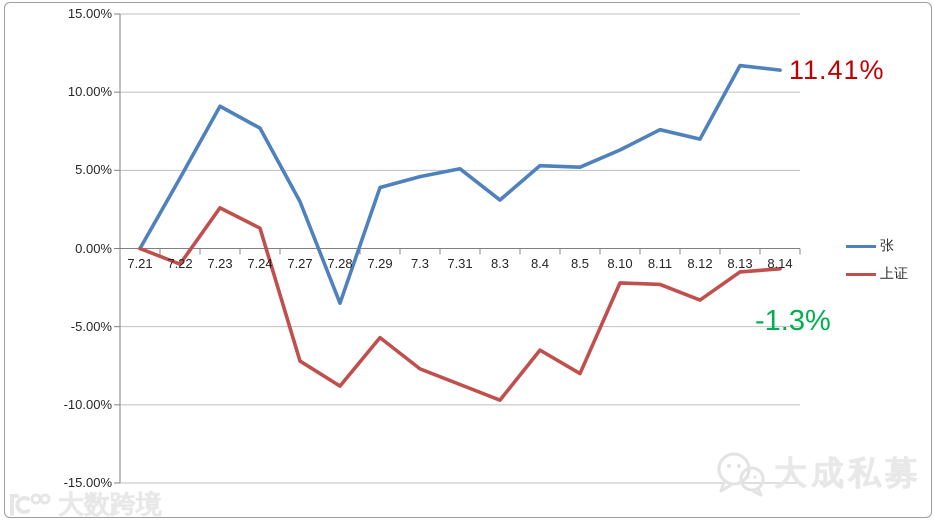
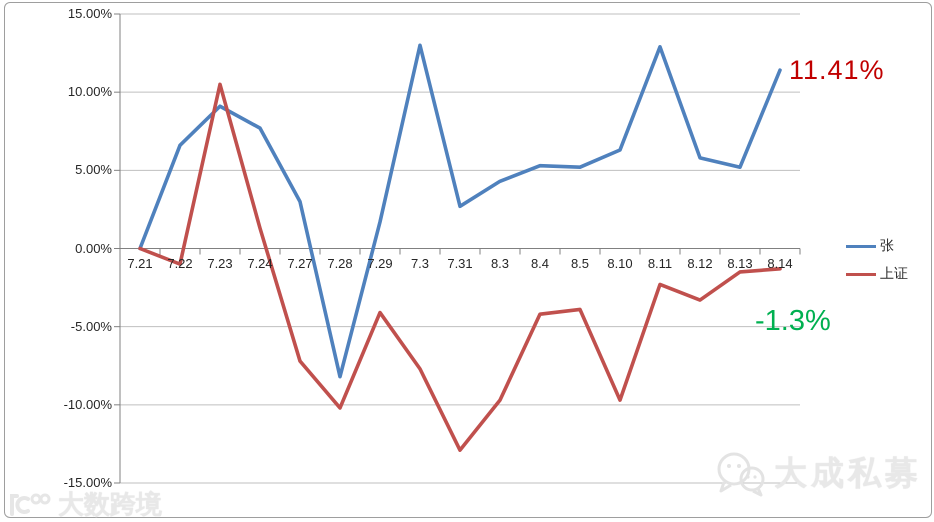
张/7.22: 4.5% -> 6.6%
上证/7.23: 2.6% -> 10.5%
张/7.28: -3.5% -> -8.2%
上证/7.28: -8.8% -> -10.2%
张/7.29: 3.9% -> 1.7%
上证/7.29: -5.7% -> -4.1%
张/7.3: 4.6% -> 13.0%
张/7.31: 5.1% -> 2.7%
上证/7.31: -8.7% -> -12.9%
张/8.3: 3.1% -> 4.3%
上证/8.4: -6.5% -> -4.2%
上证/8.5: -8.0% -> -3.9%
上证/8.10: -2.2% -> -9.7%
张/8.11: 7.6% -> 12.9%
张/8.12: 7.0% -> 5.8%
张/8.13: 11.7% -> 5.2%
